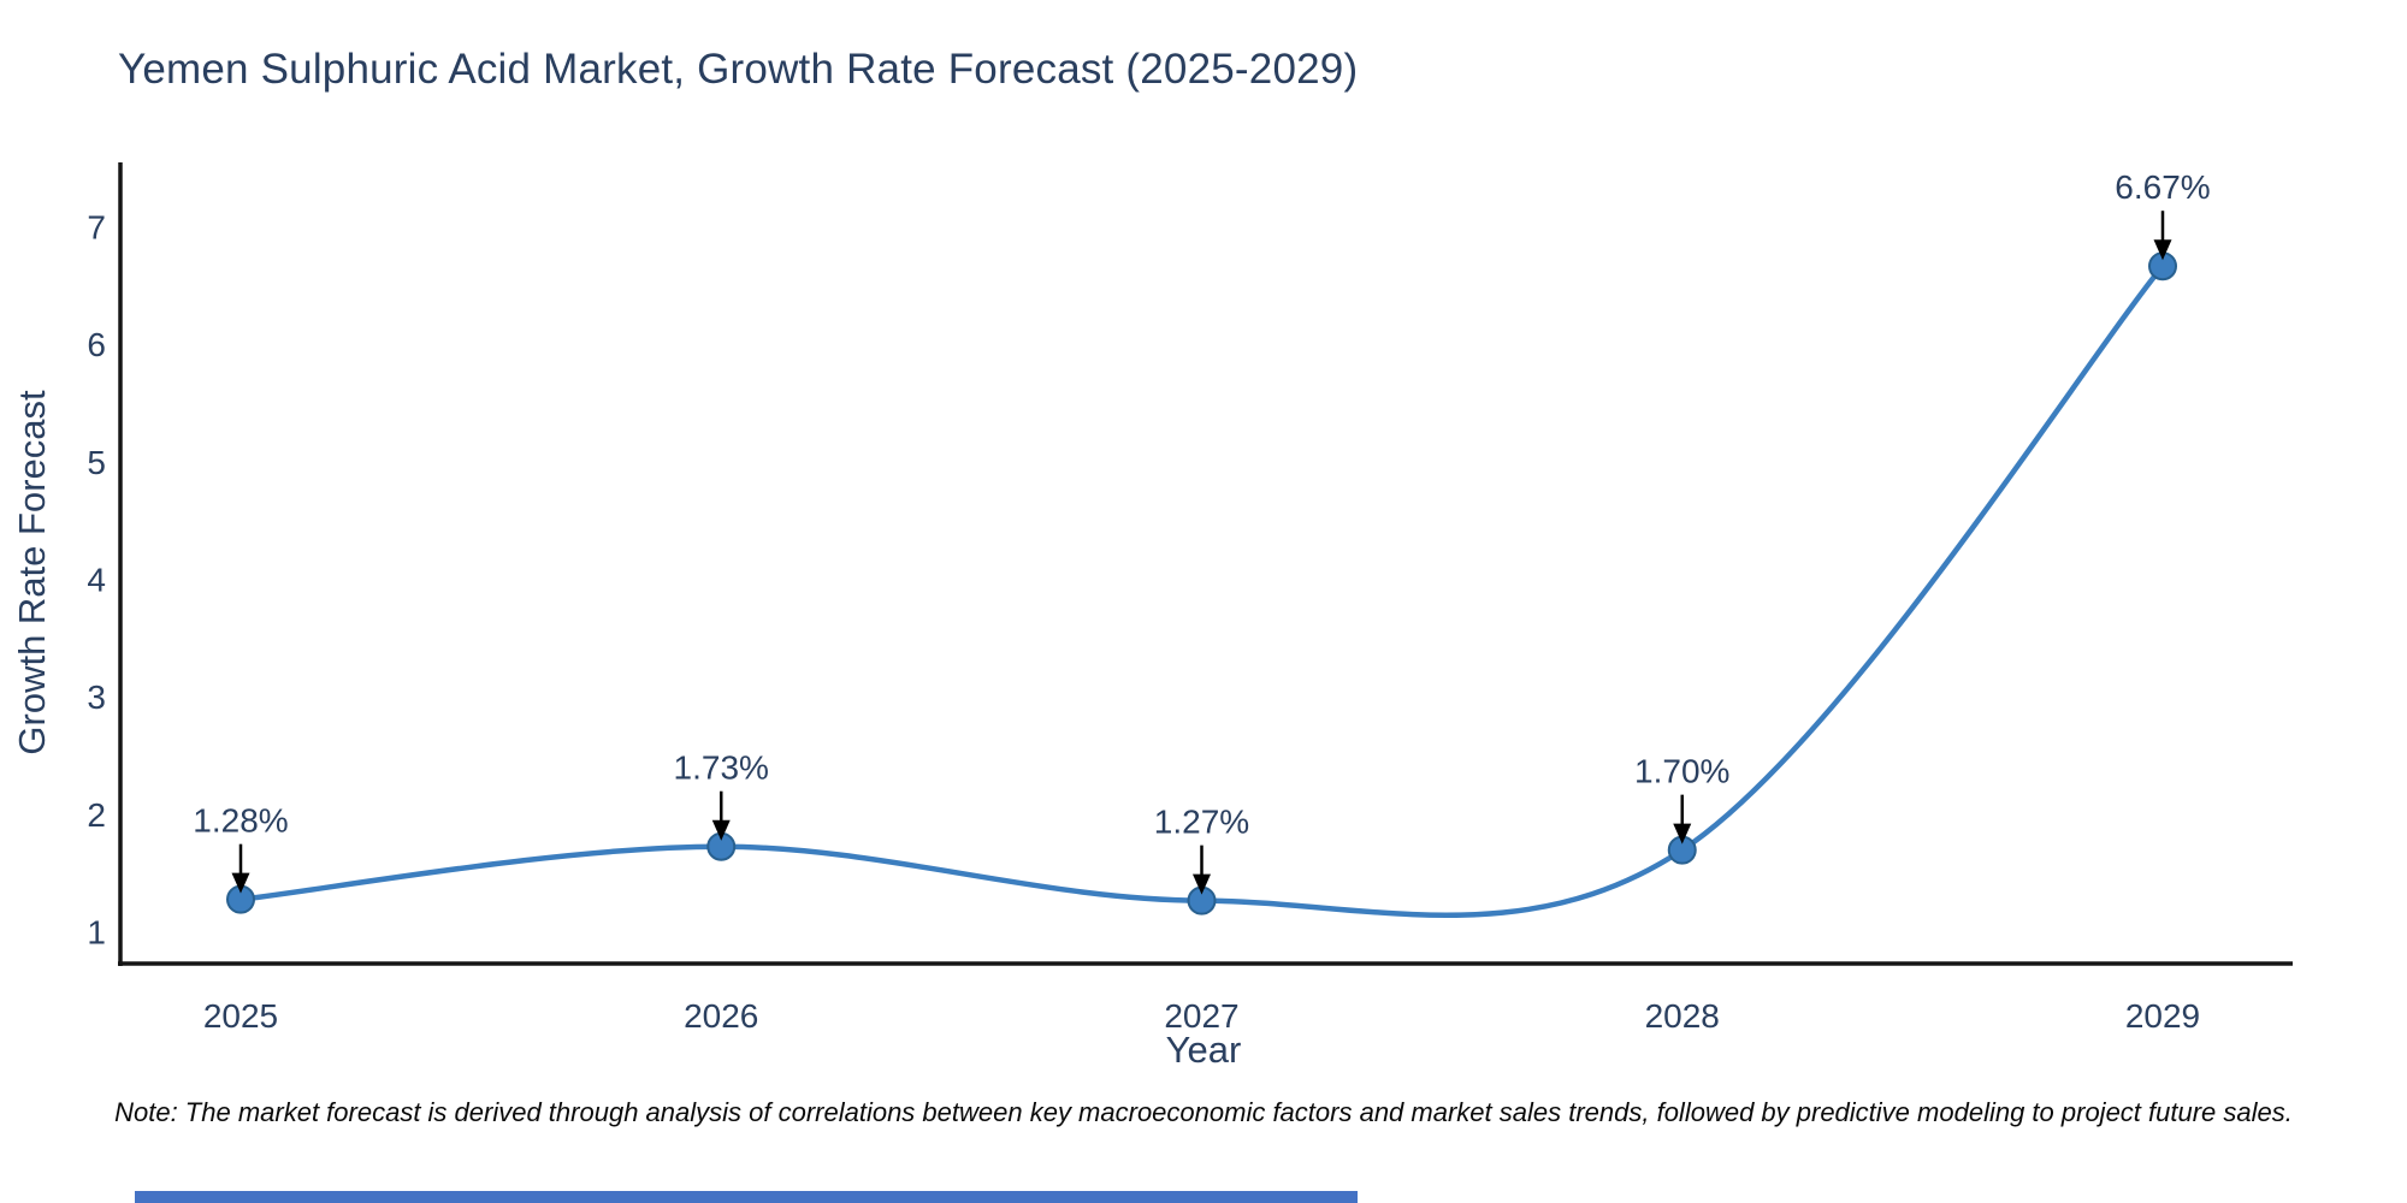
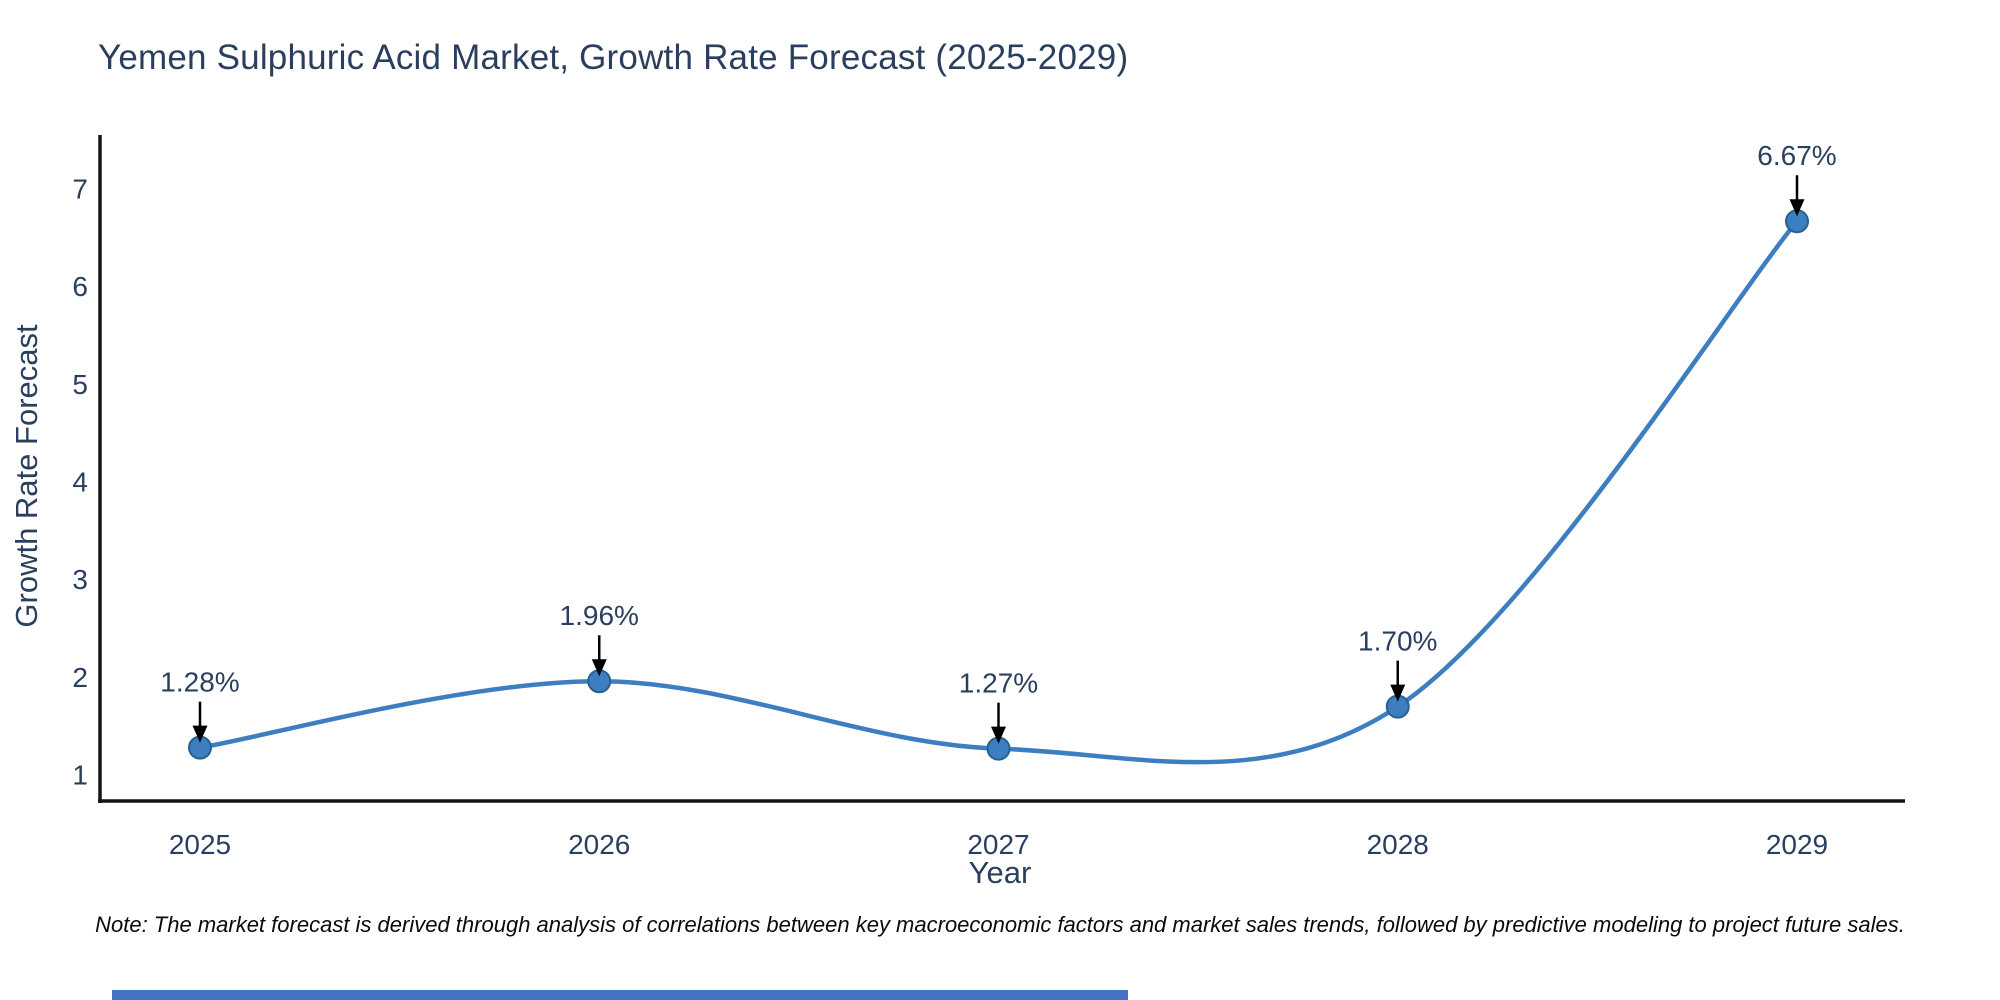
2026: 1.73% -> 1.96%
